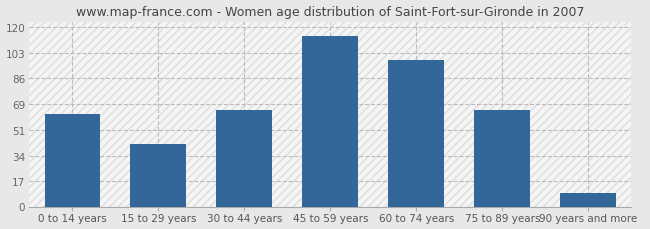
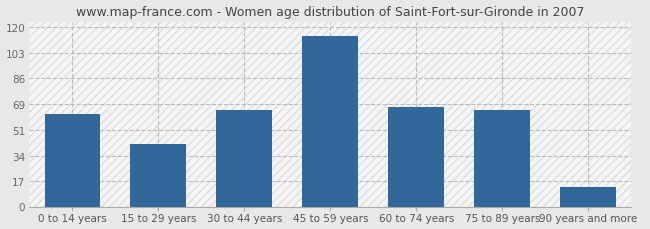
60 to 74 years: 98 -> 67
90 years and more: 9 -> 13
